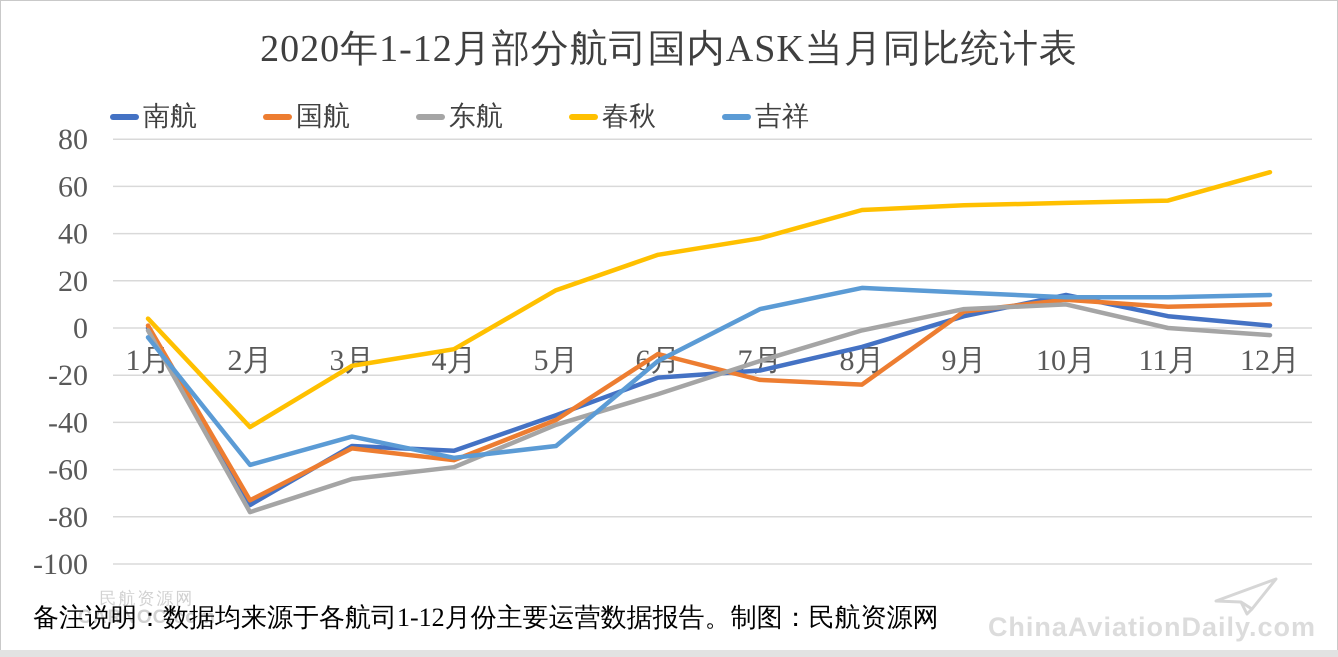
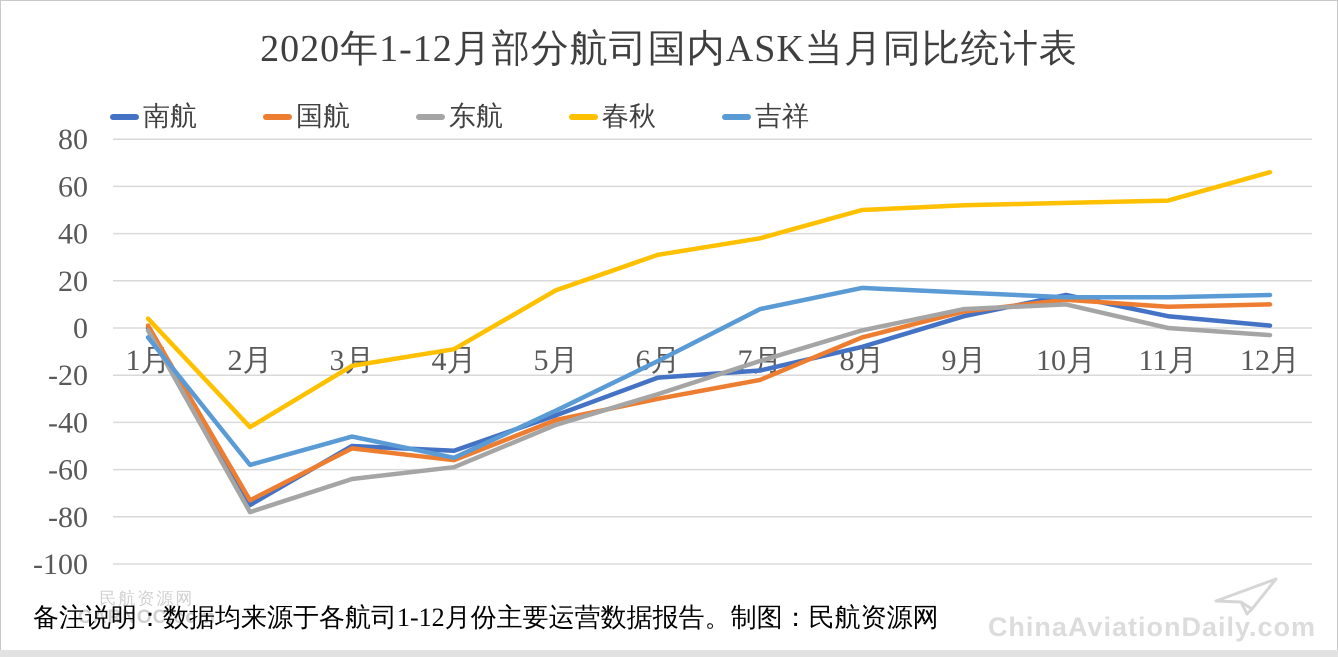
吉祥/5月: -50 -> -35
国航/6月: -11 -> -30
国航/8月: -24 -> -4
